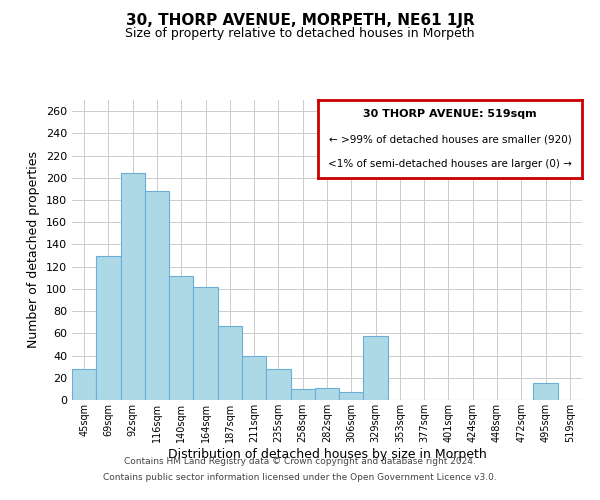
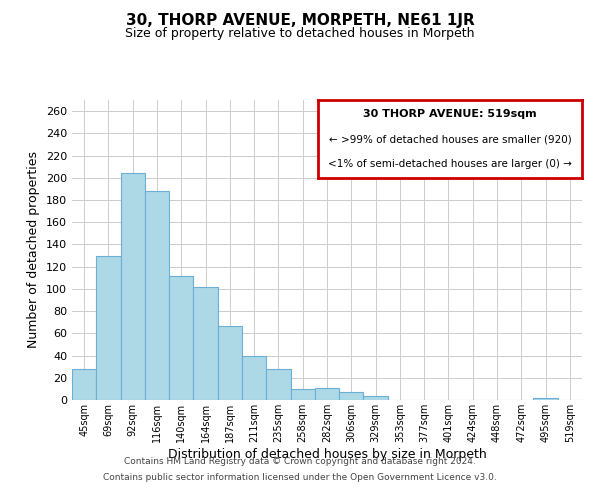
329sqm: 58 -> 4
495sqm: 15 -> 2
